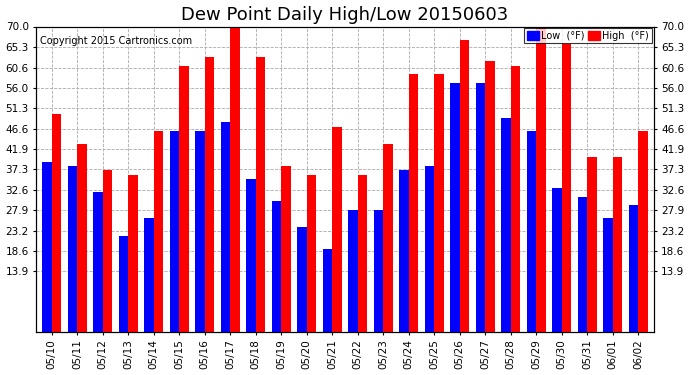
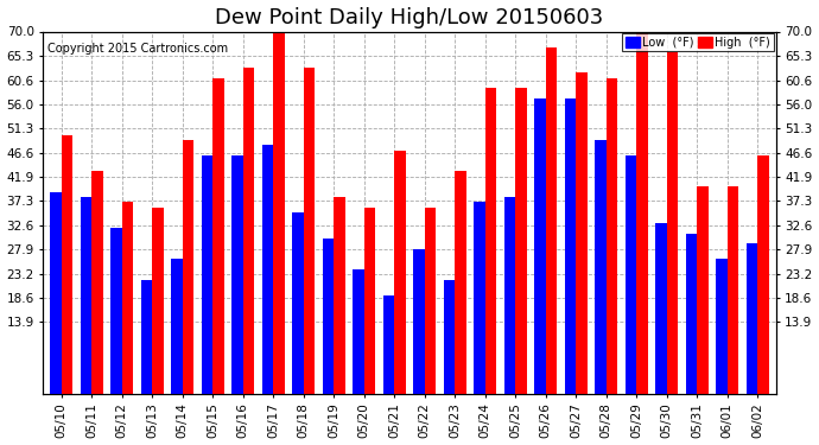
High (°F)/05/14: 46 -> 49
Low (°F)/05/23: 28 -> 22
